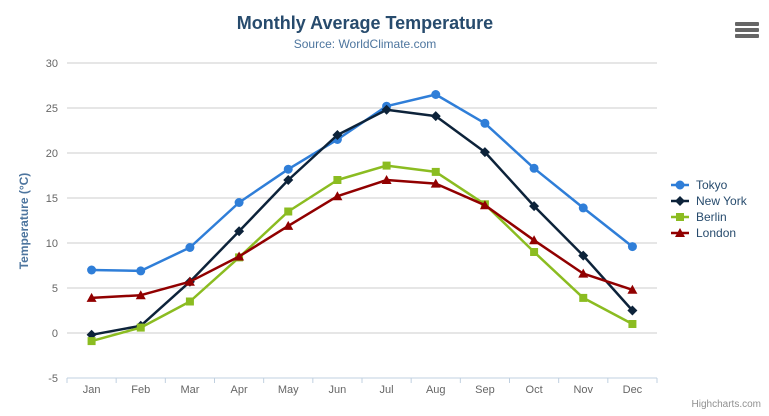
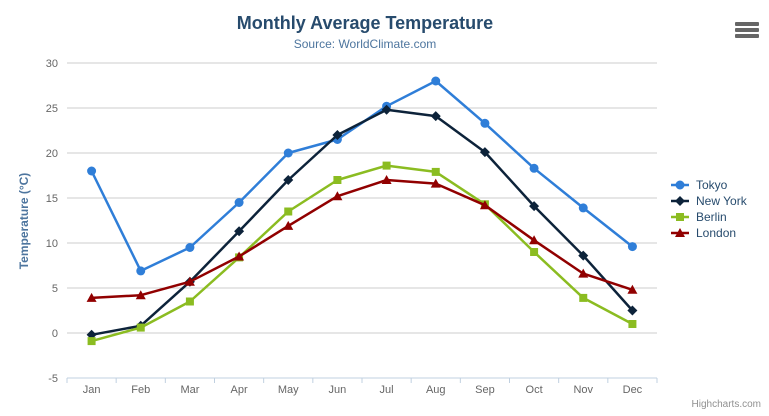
Tokyo/Jan: 7 -> 18
Tokyo/May: 18 -> 20
Tokyo/Aug: 26 -> 28
